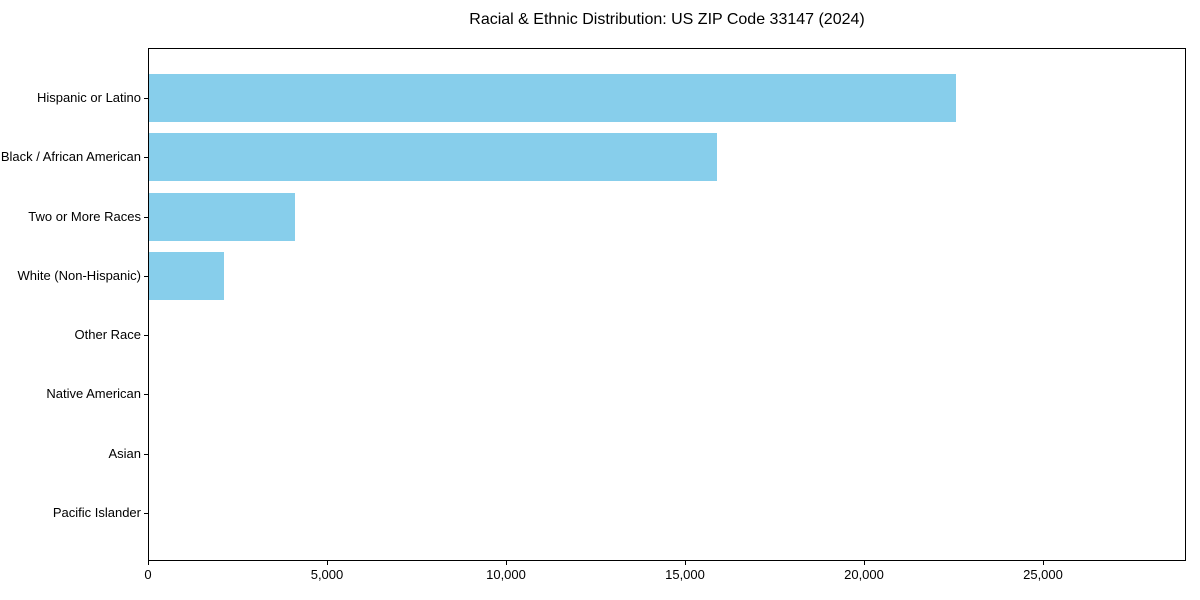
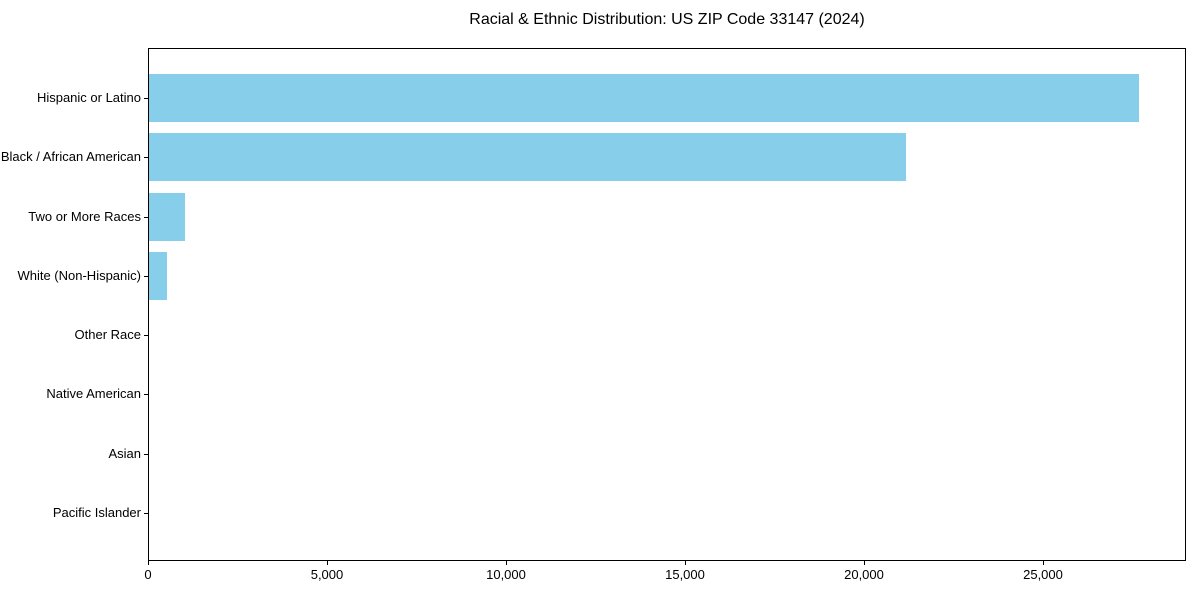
Hispanic or Latino: 22600 -> 27700
Black / African American: 15900 -> 21200
Two or More Races: 4100 -> 1000
White (Non-Hispanic): 2100 -> 500
